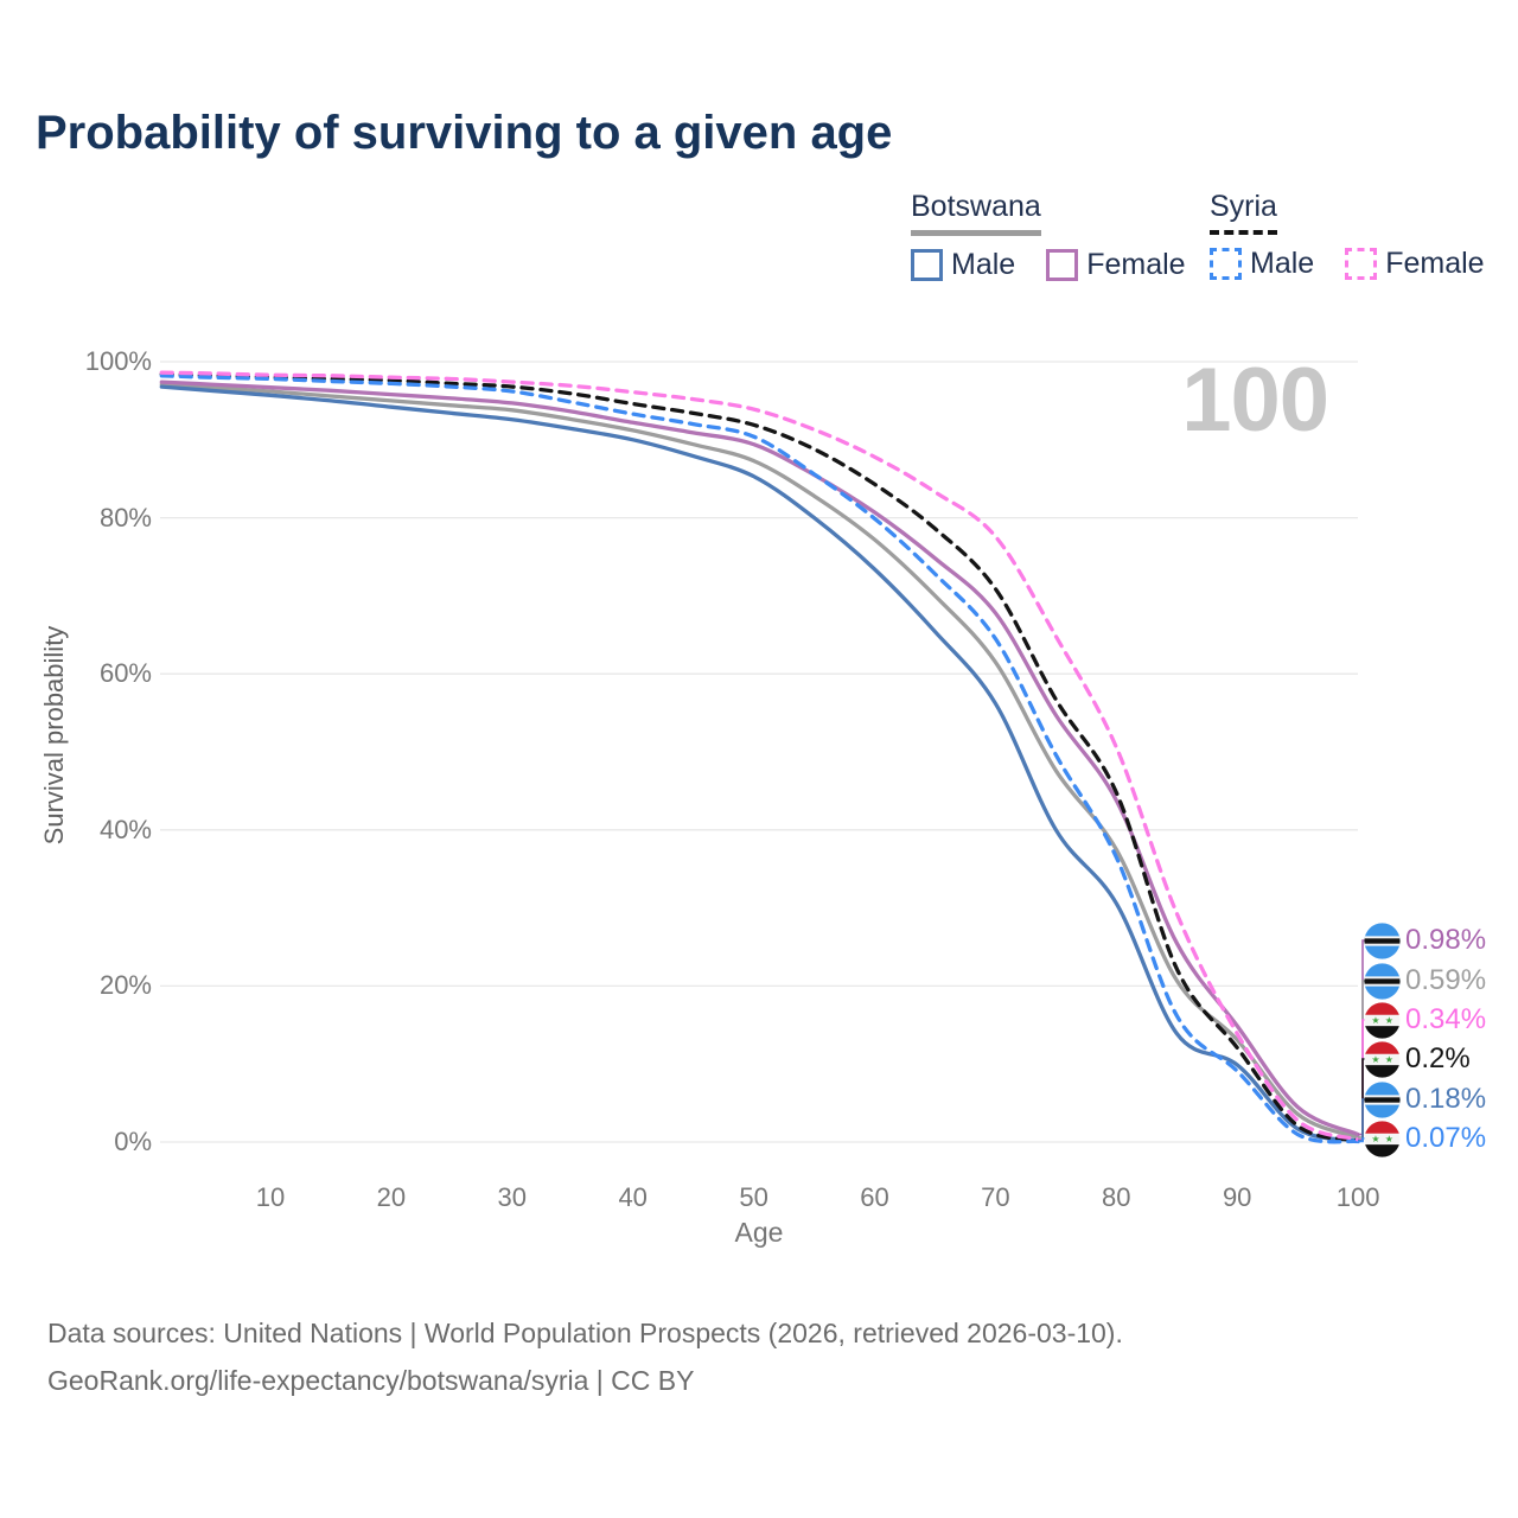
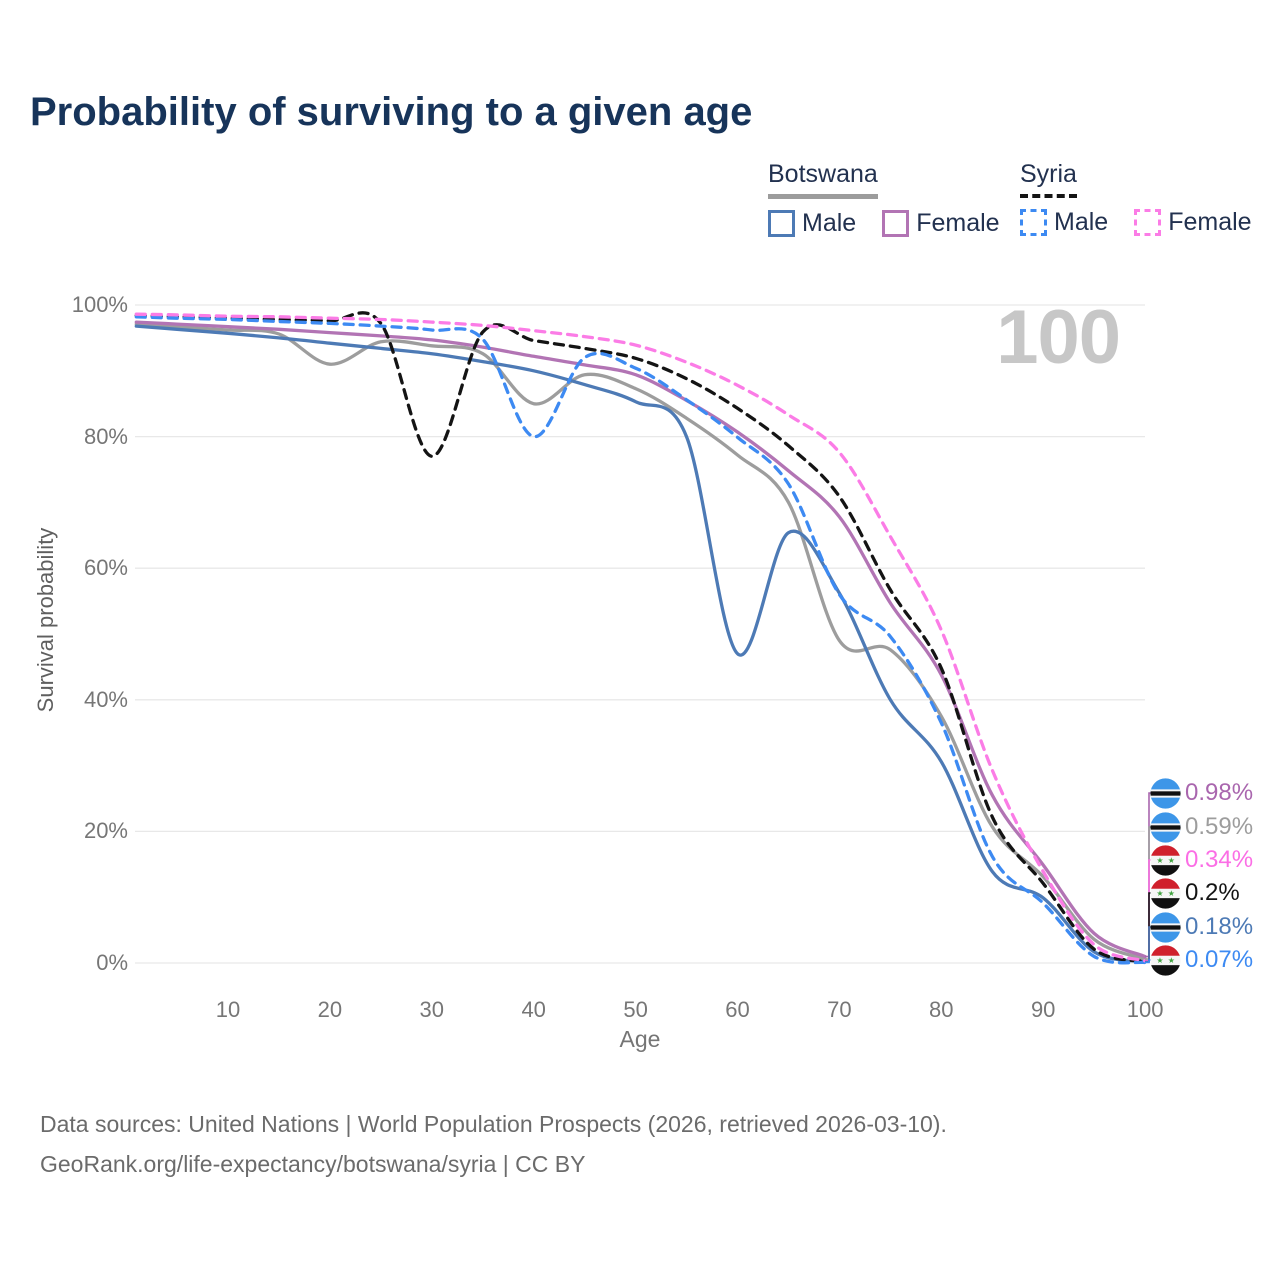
Botswana/20: 95% -> 91%
Syria/30: 97% -> 77%
Botswana/40: 91% -> 85%
Syria Male/40: 93% -> 80%
Botswana Male/60: 73% -> 47%
Botswana/70: 62% -> 49%
Syria Male/70: 64% -> 56%
